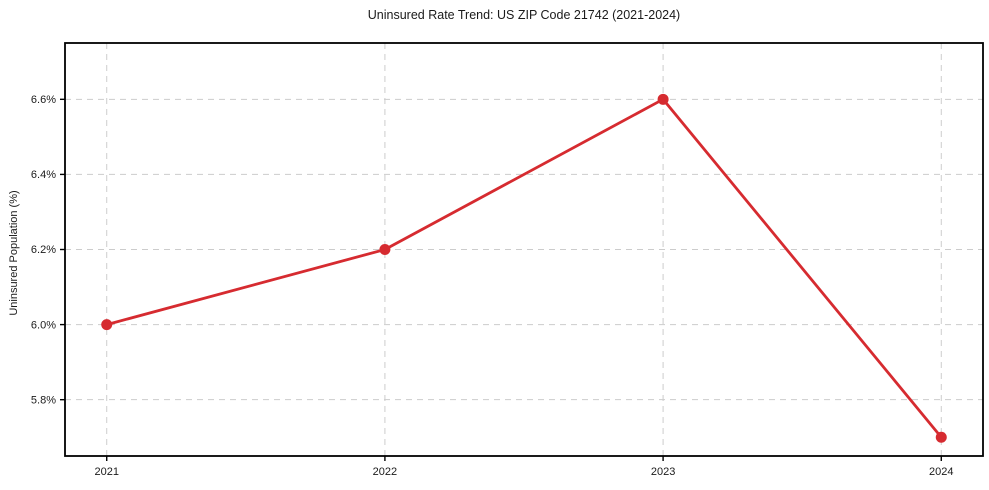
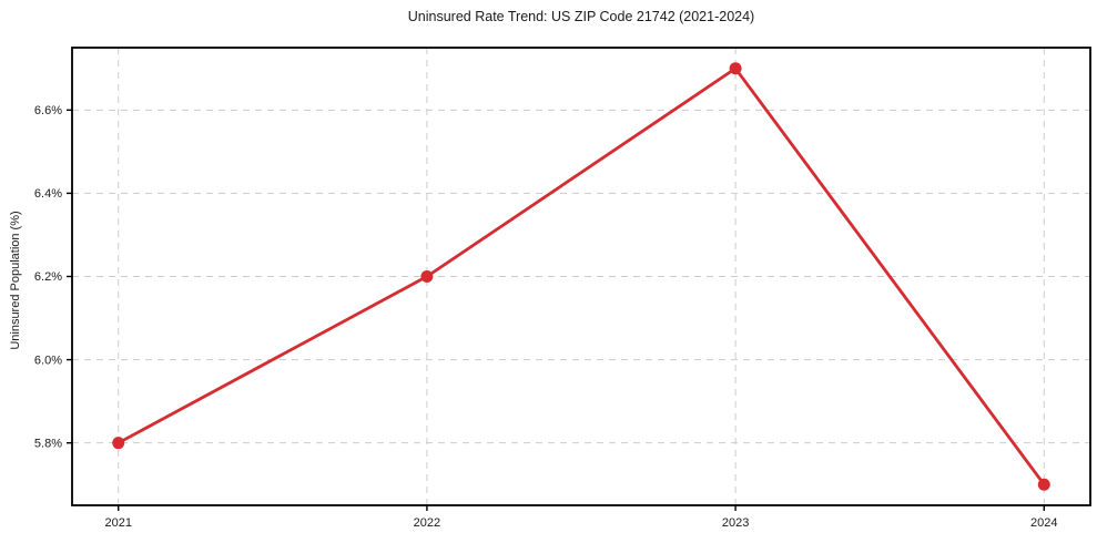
2021: 6.0% -> 5.8%
2023: 6.6% -> 6.7%
